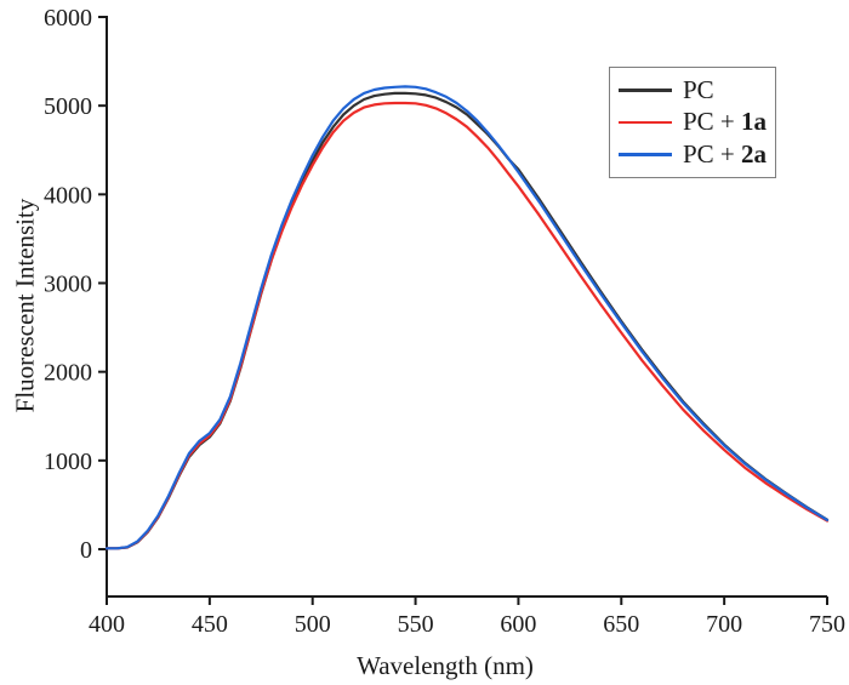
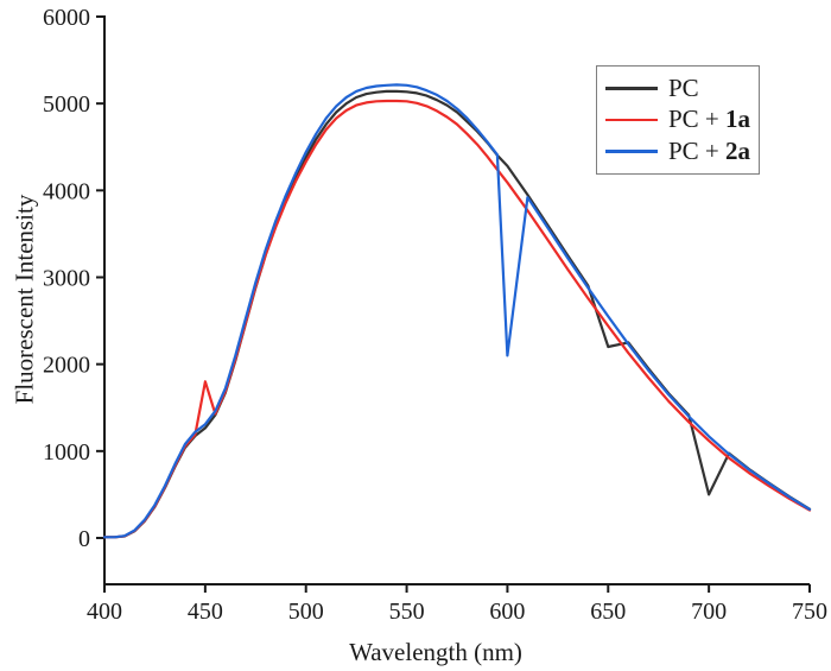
PC + 1a/450: 1300 -> 1800
PC + 2a/600: 4200 -> 2100
PC/650: 2600 -> 2200
PC/700: 1200 -> 500
